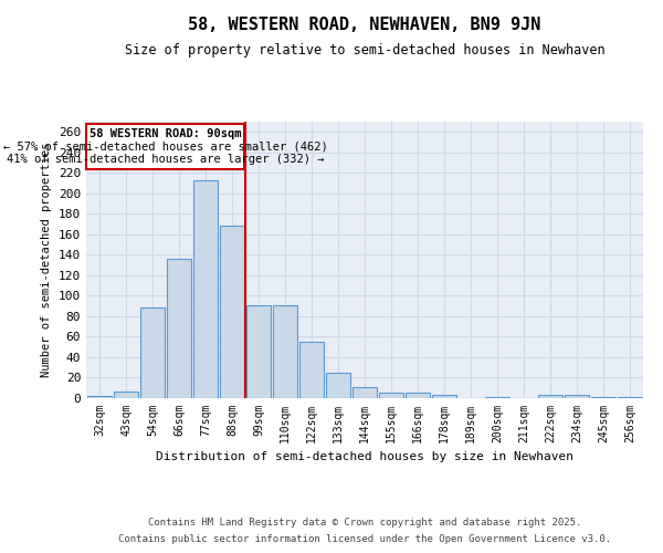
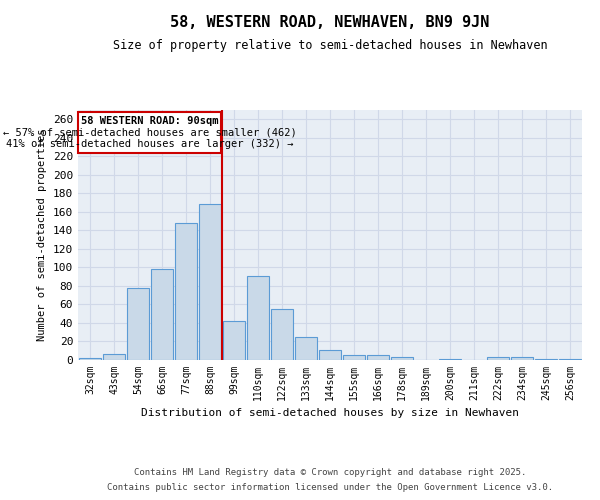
54sqm: 89 -> 78
66sqm: 136 -> 98
77sqm: 213 -> 148
99sqm: 91 -> 42
